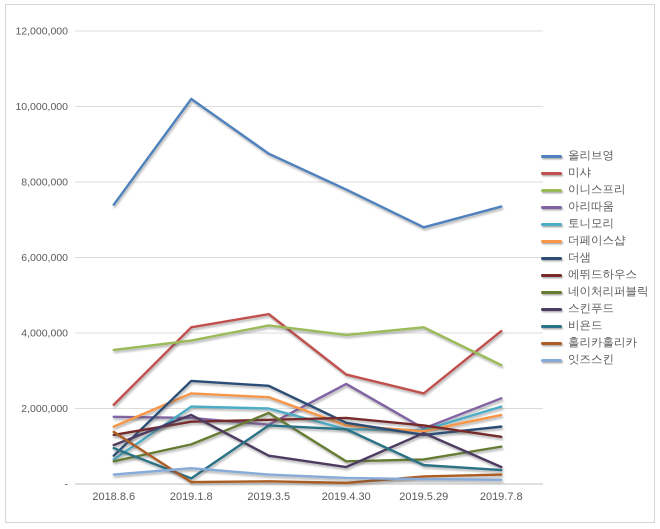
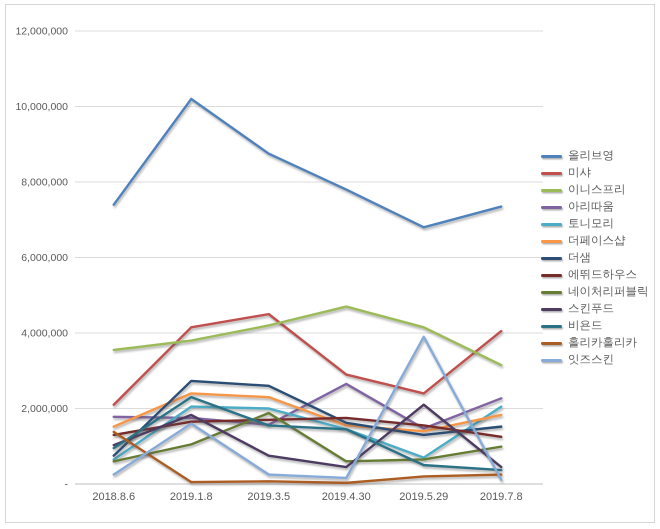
비욘드/2019.1.8: 200000 -> 2300000
잇즈스킨/2019.1.8: 400000 -> 1600000
이니스프리/2019.4.30: 4000000 -> 4700000
토니모리/2019.5.29: 1400000 -> 700000
스킨푸드/2019.5.29: 1400000 -> 2100000
잇즈스킨/2019.5.29: 100000 -> 3900000
